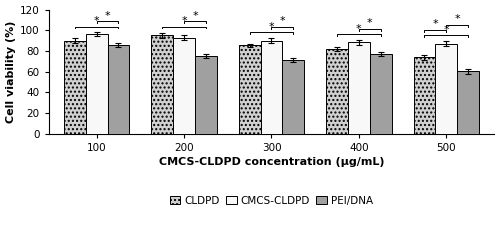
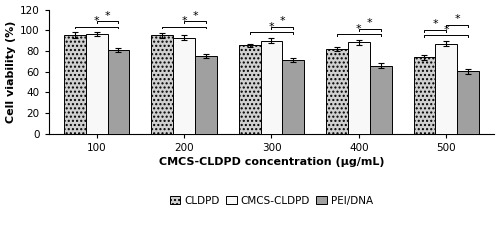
CLDPD/100: 90 -> 96
PEI/DNA/100: 86 -> 81
PEI/DNA/400: 77 -> 66
